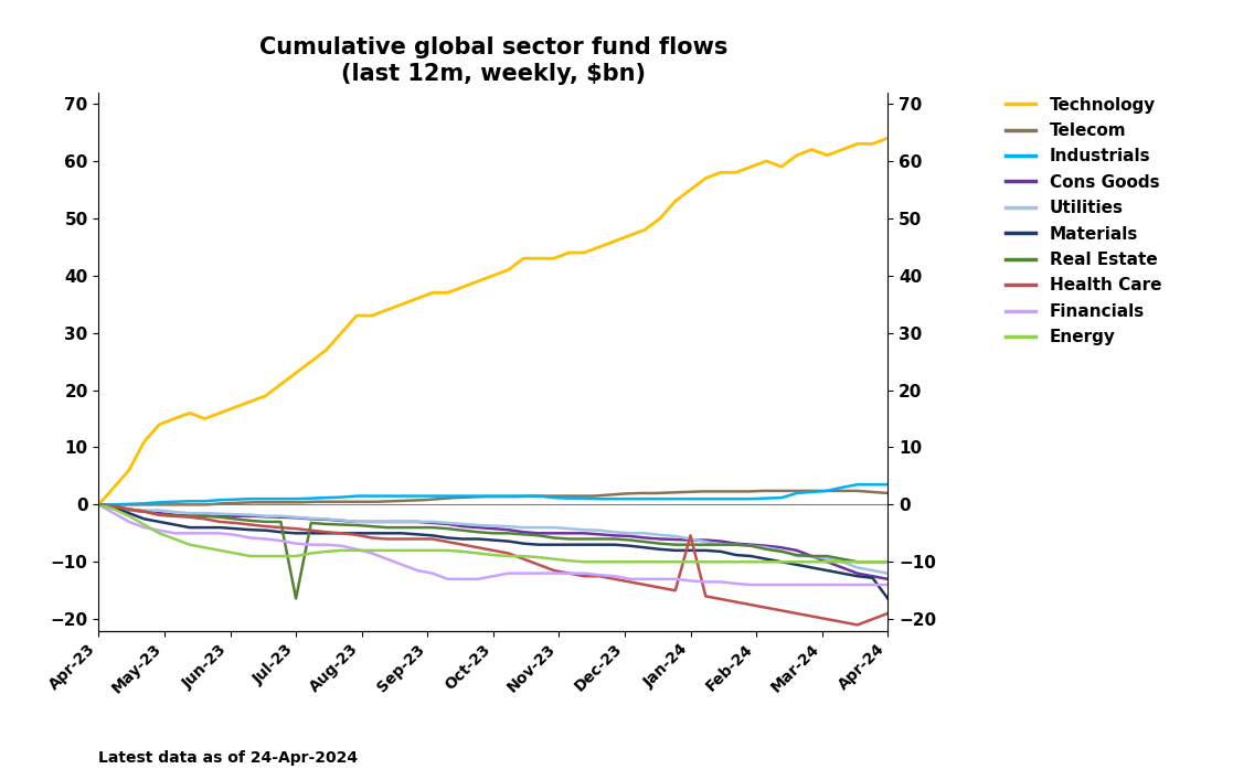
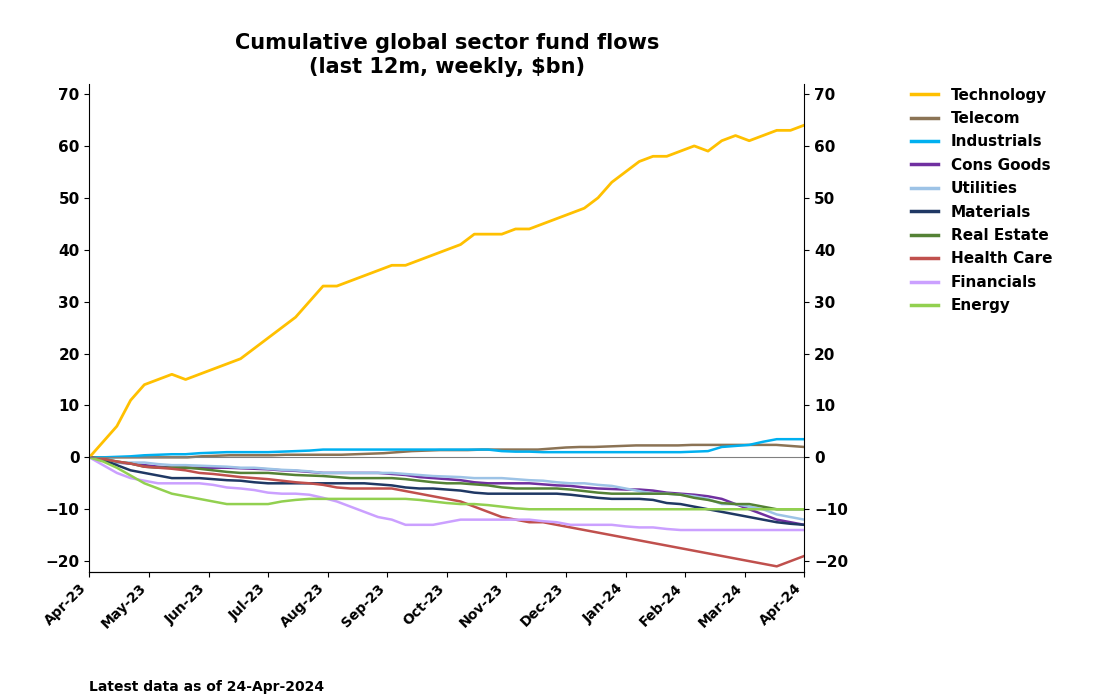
Real Estate/Jul-23: -16.4 -> -3.0
Health Care/Jan-24: -5.4 -> -15.5
Materials/Apr-24: -16.4 -> -13.0
